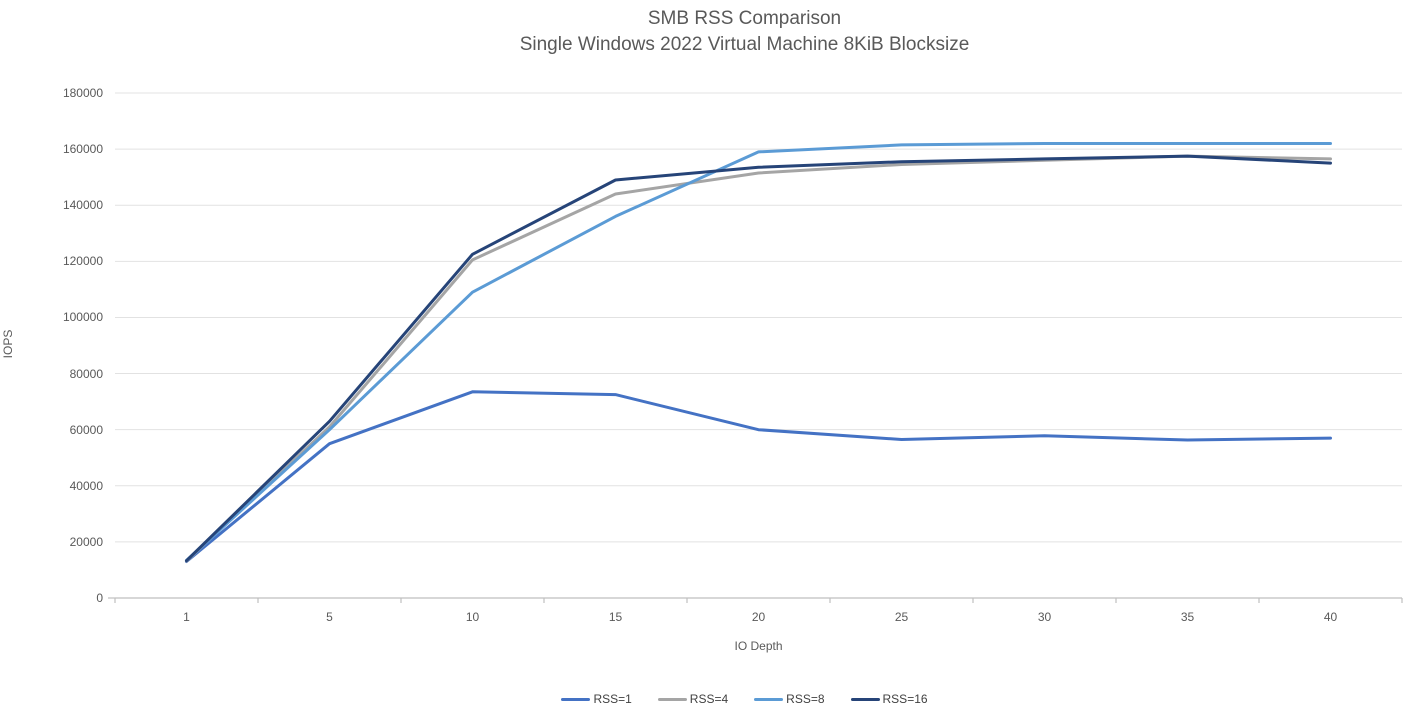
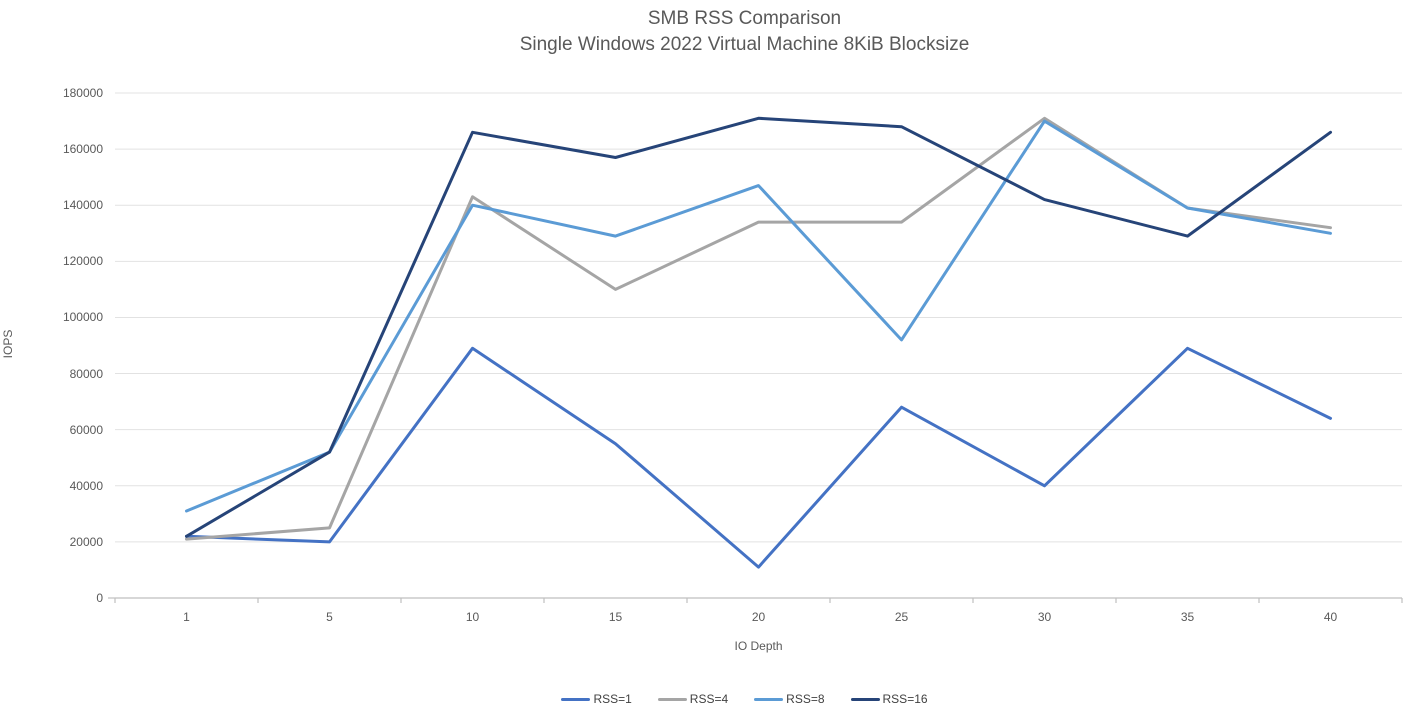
RSS=1/1: 13000 -> 22000
RSS=4/1: 13000 -> 21000
RSS=8/1: 13000 -> 31000
RSS=16/1: 13000 -> 22000
RSS=1/5: 55000 -> 20000
RSS=4/5: 61000 -> 25000
RSS=8/5: 60000 -> 52000
RSS=16/5: 63000 -> 52000
RSS=1/10: 74000 -> 89000
RSS=4/10: 120000 -> 143000
RSS=8/10: 109000 -> 140000
RSS=16/10: 122000 -> 166000
RSS=1/15: 72000 -> 55000
RSS=4/15: 144000 -> 110000
RSS=8/15: 136000 -> 129000
RSS=16/15: 149000 -> 157000
RSS=1/20: 60000 -> 11000
RSS=4/20: 152000 -> 134000
RSS=8/20: 159000 -> 147000
RSS=16/20: 154000 -> 171000
RSS=1/25: 56000 -> 68000
RSS=4/25: 154000 -> 134000
RSS=8/25: 162000 -> 92000
RSS=16/25: 156000 -> 168000
RSS=1/30: 58000 -> 40000
RSS=4/30: 156000 -> 171000
RSS=8/30: 162000 -> 170000
RSS=16/30: 156000 -> 142000
RSS=1/35: 56000 -> 89000
RSS=4/35: 158000 -> 139000
RSS=8/35: 162000 -> 139000
RSS=16/35: 158000 -> 129000
RSS=1/40: 57000 -> 64000
RSS=4/40: 156000 -> 132000
RSS=8/40: 162000 -> 130000
RSS=16/40: 155000 -> 166000
